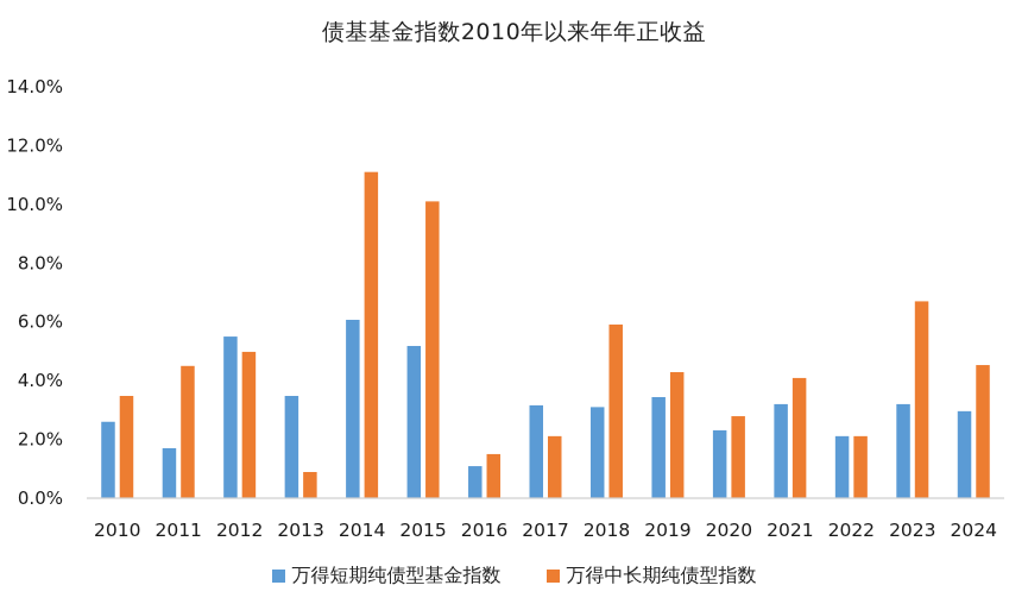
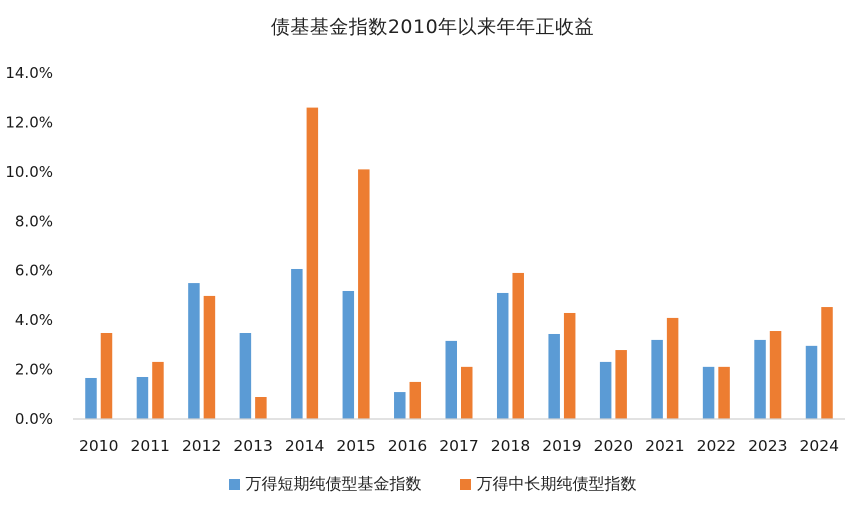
万得短期纯债型基金指数/2010: 2.6% -> 1.7%
万得中长期纯债型指数/2011: 4.5% -> 2.3%
万得中长期纯债型指数/2014: 11.1% -> 12.6%
万得短期纯债型基金指数/2018: 3.1% -> 5.1%
万得中长期纯债型指数/2023: 6.7% -> 3.6%
